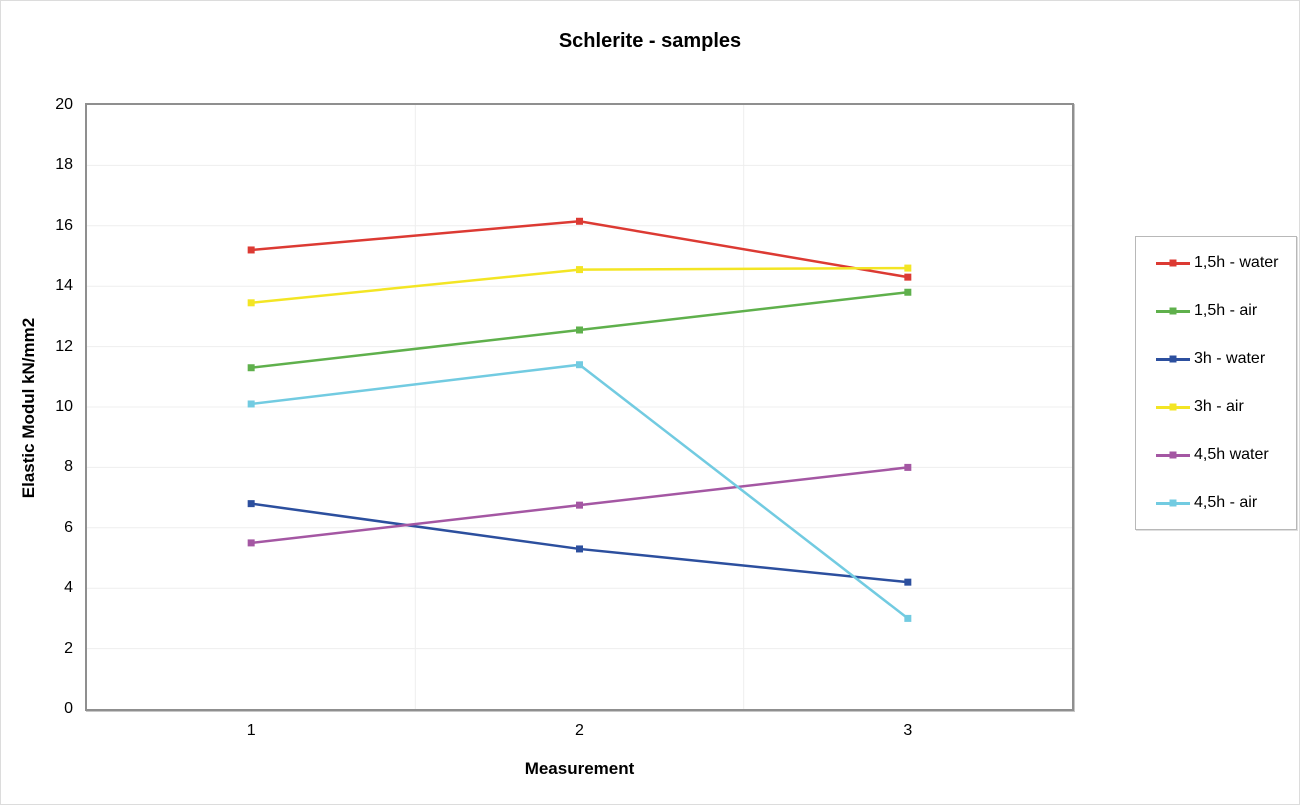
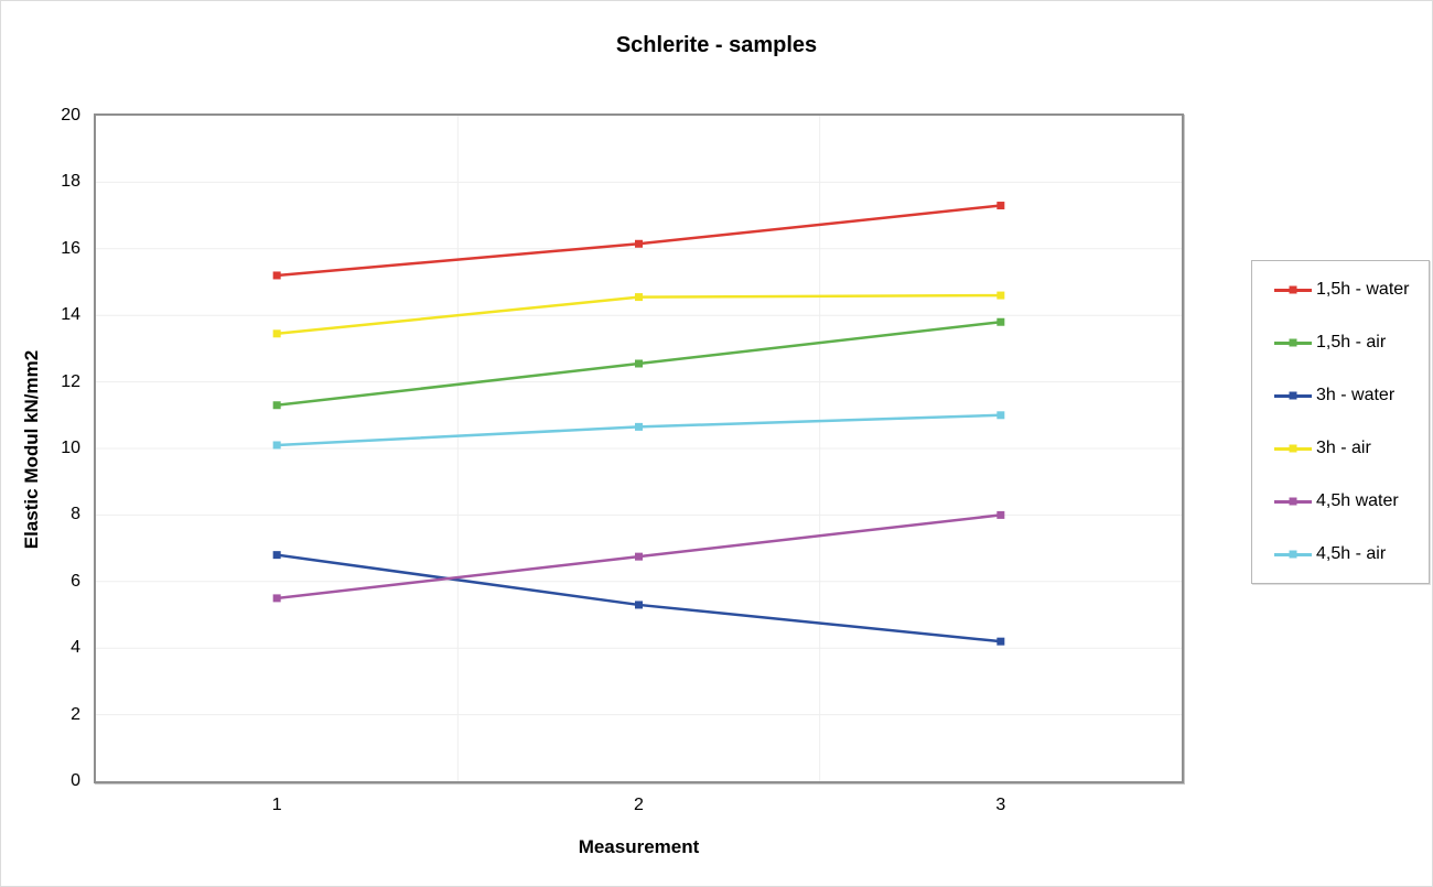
4,5h - air/2: 11.4 -> 10.7
1,5h - water/3: 14.3 -> 17.3
4,5h - air/3: 3.0 -> 11.0
